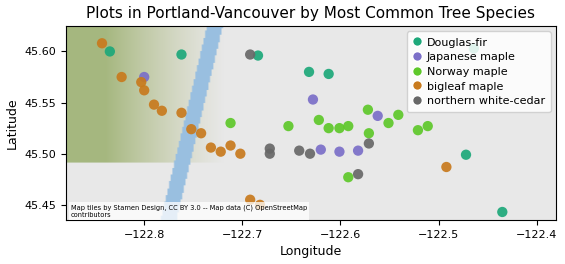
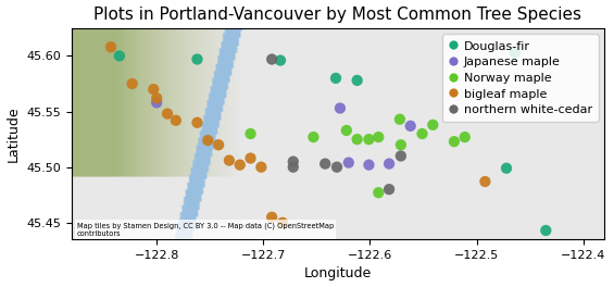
Japanese maple/−122.8: 45.575 -> 45.558
